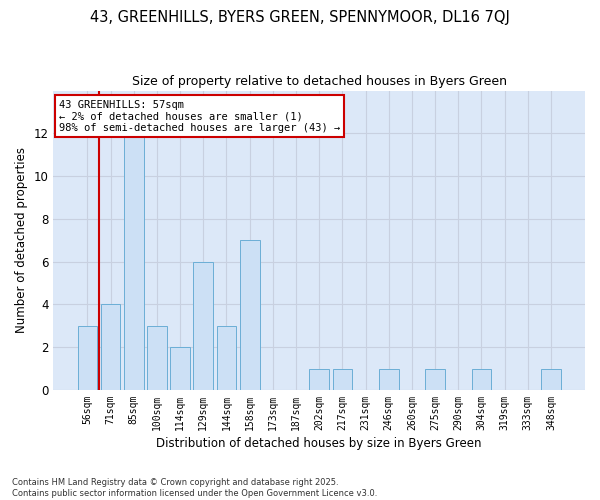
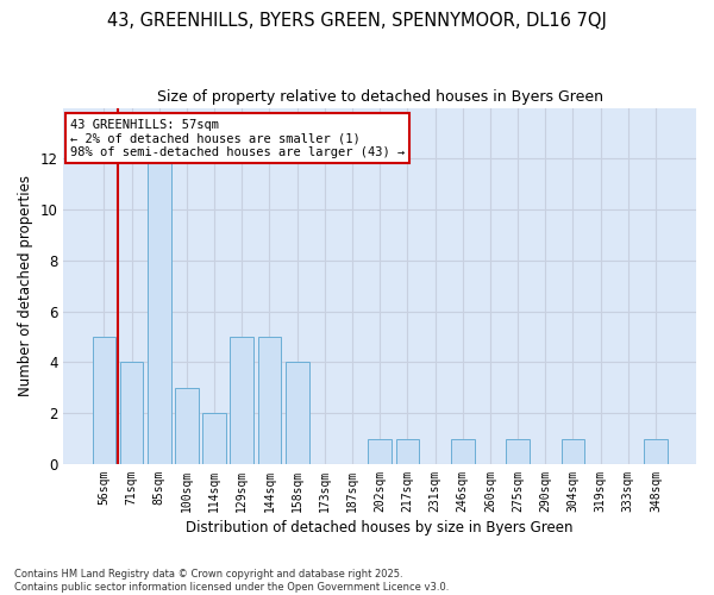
56sqm: 3 -> 5
129sqm: 6 -> 5
144sqm: 3 -> 5
158sqm: 7 -> 4
